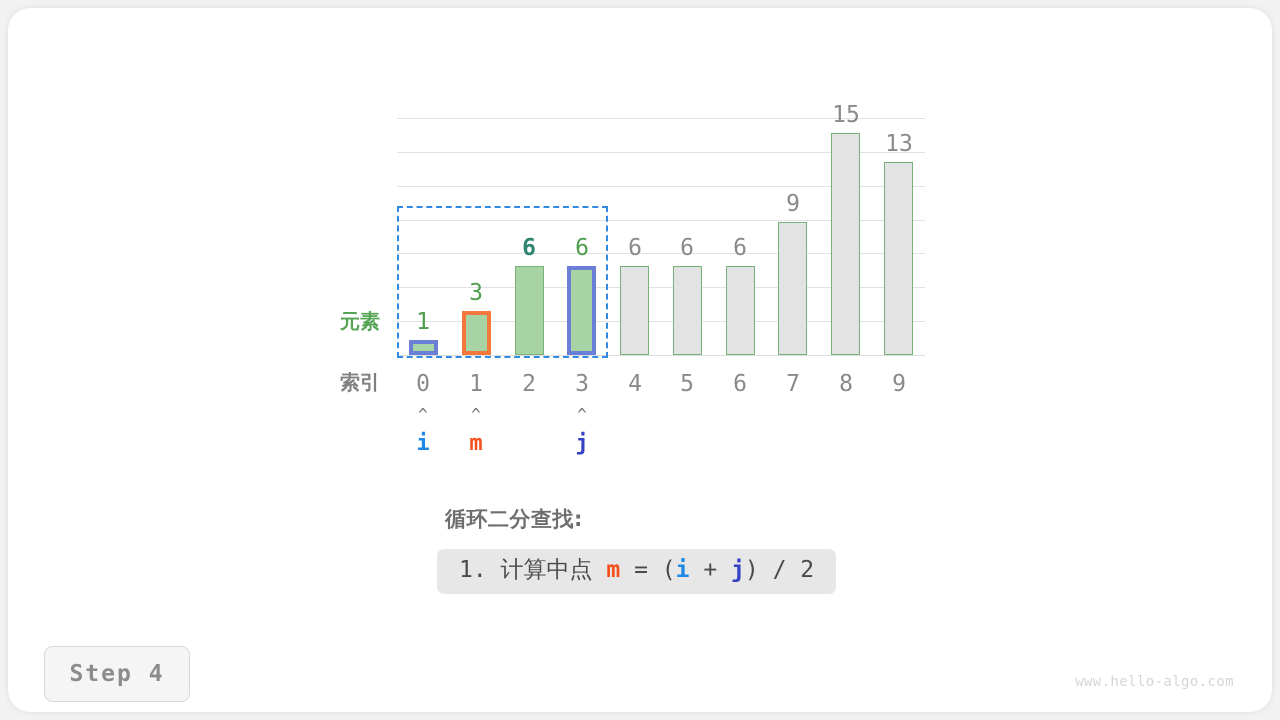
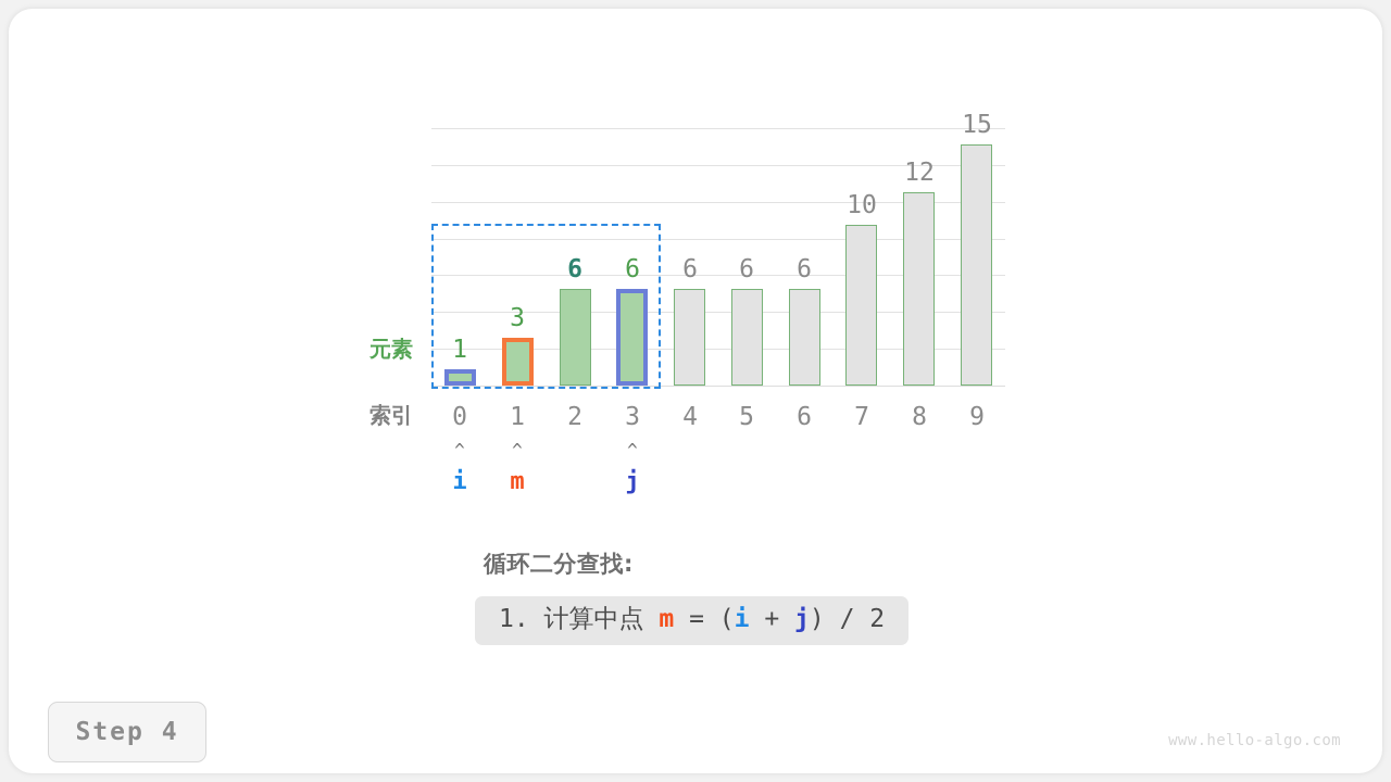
7: 9 -> 10
8: 15 -> 12
9: 13 -> 15
